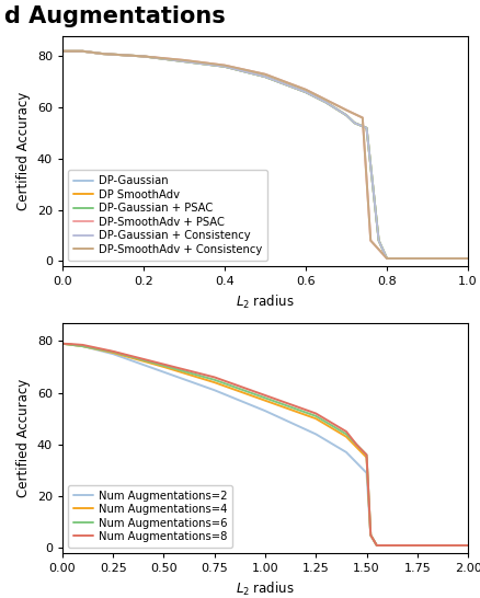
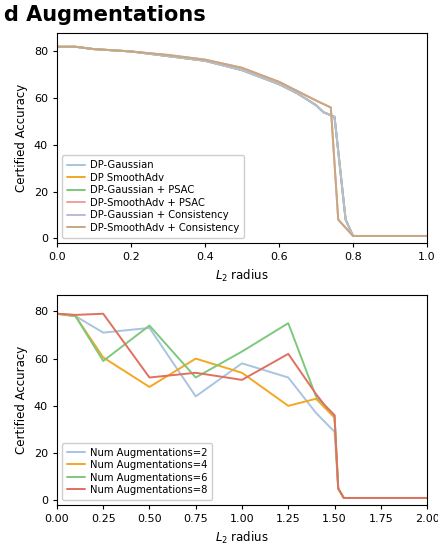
Num Augmentations=2/0.25: 75.0 -> 71.0
Num Augmentations=4/0.25: 75.5 -> 60.5
Num Augmentations=6/0.25: 75.8 -> 59.0
Num Augmentations=8/0.25: 76.0 -> 79.0
Num Augmentations=2/0.50: 68.0 -> 73.0
Num Augmentations=4/0.50: 70.0 -> 48.0
Num Augmentations=6/0.50: 70.5 -> 74.0
Num Augmentations=8/0.50: 71.0 -> 52.0
Num Augmentations=2/0.75: 61.0 -> 44.0
Num Augmentations=4/0.75: 64.0 -> 60.0
Num Augmentations=6/0.75: 65.0 -> 52.0
Num Augmentations=8/0.75: 66.0 -> 54.0
Num Augmentations=2/1.00: 53.0 -> 58.0
Num Augmentations=4/1.00: 57.0 -> 54.0
Num Augmentations=6/1.00: 58.0 -> 63.0
Num Augmentations=8/1.00: 59.0 -> 51.0
Num Augmentations=2/1.25: 44.0 -> 52.0
Num Augmentations=4/1.25: 50.0 -> 40.0
Num Augmentations=6/1.25: 51.0 -> 75.0
Num Augmentations=8/1.25: 52.0 -> 62.0
